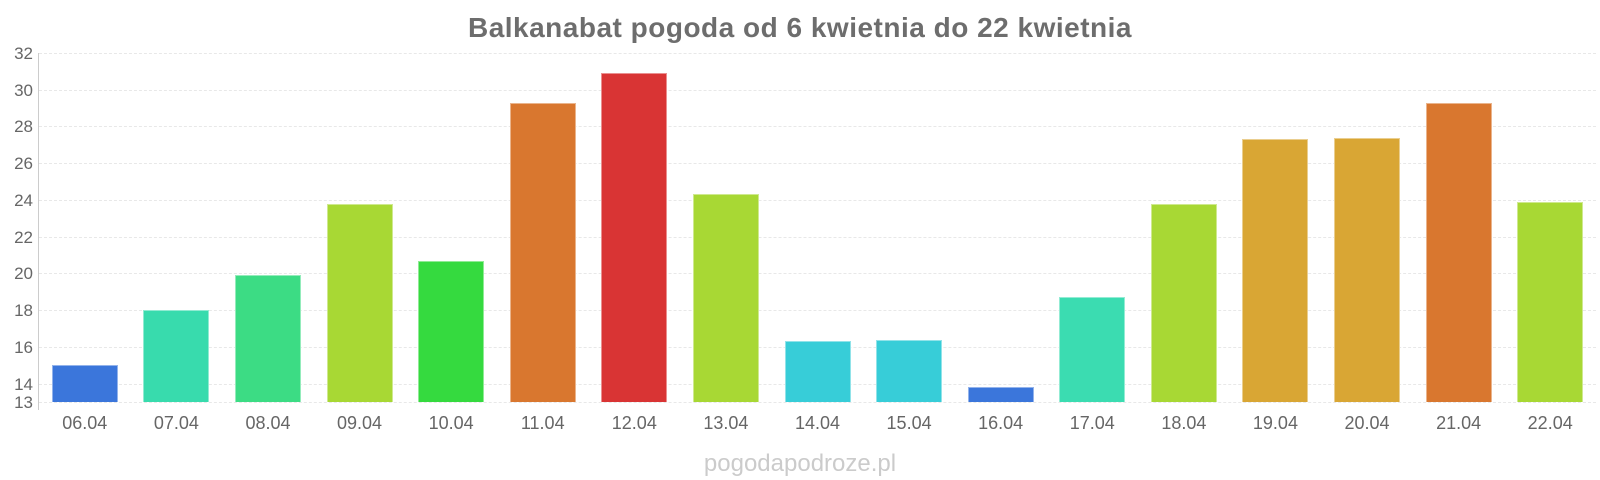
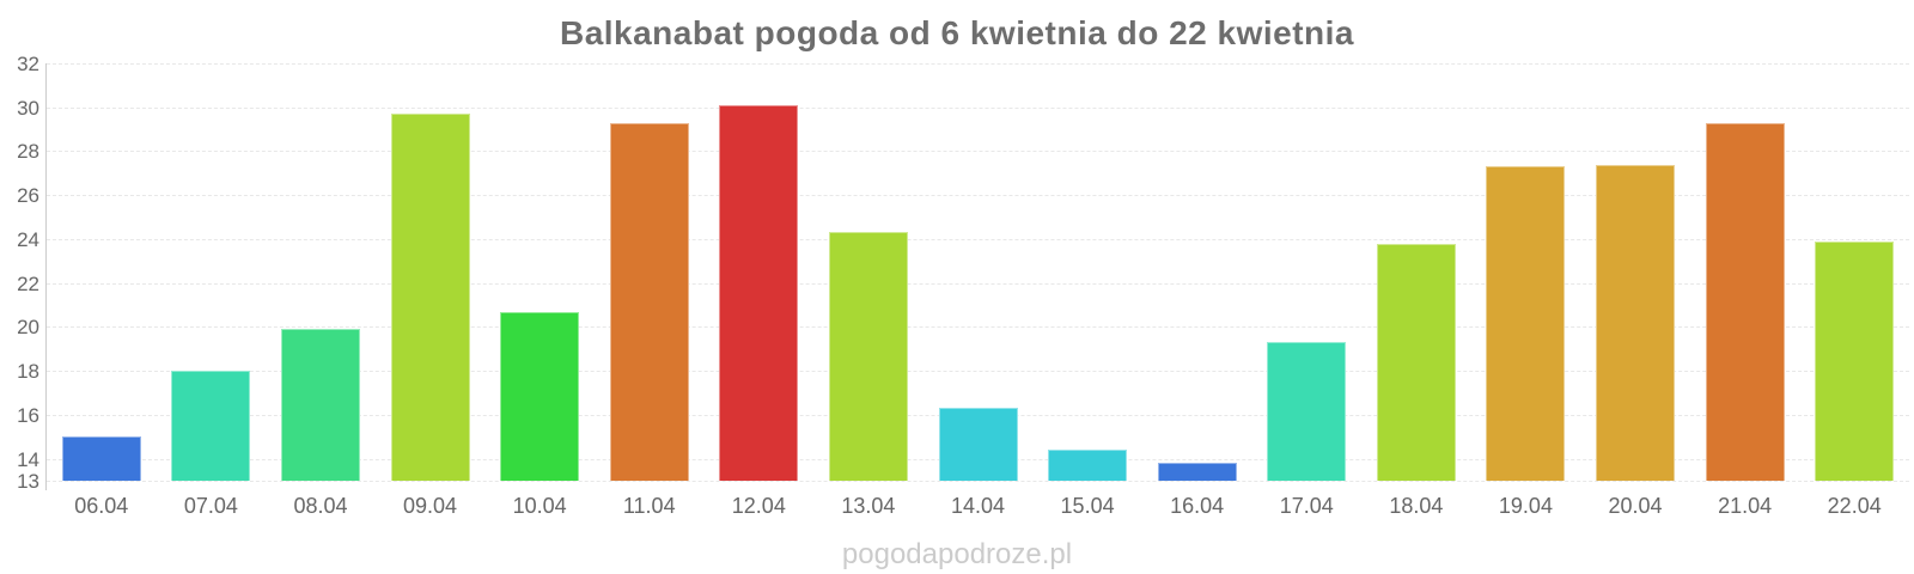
09.04: 23.8 -> 29.7
12.04: 30.9 -> 30.1
15.04: 16.4 -> 14.4
17.04: 18.7 -> 19.3
